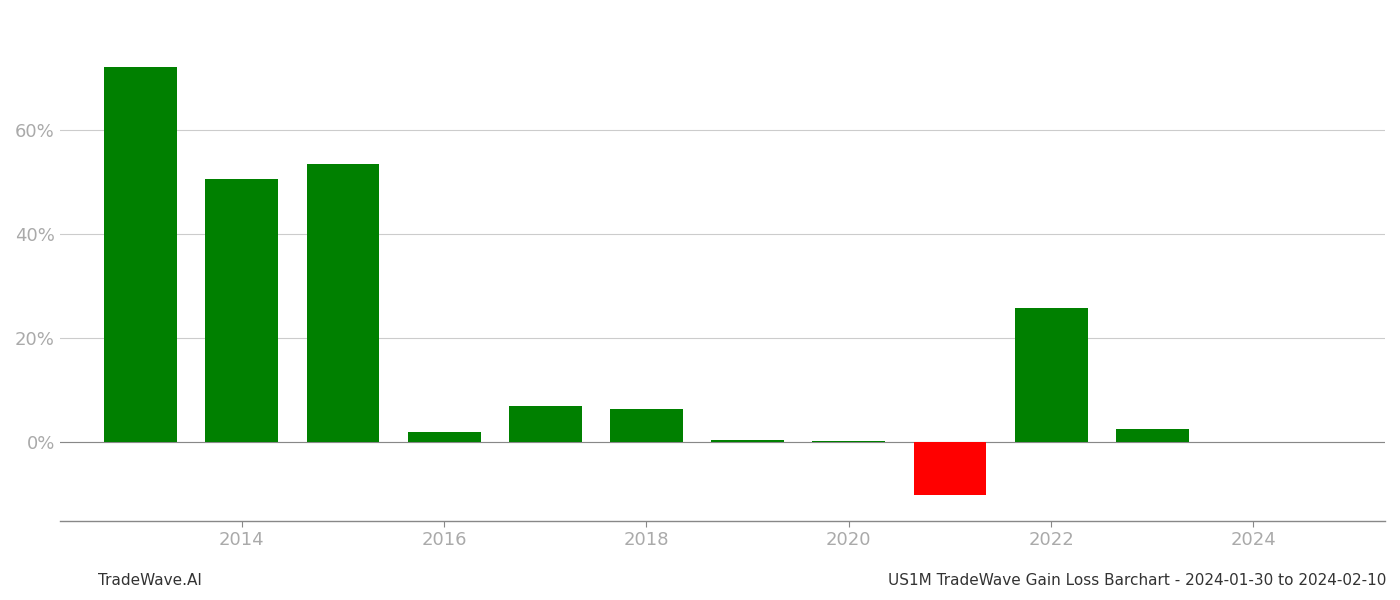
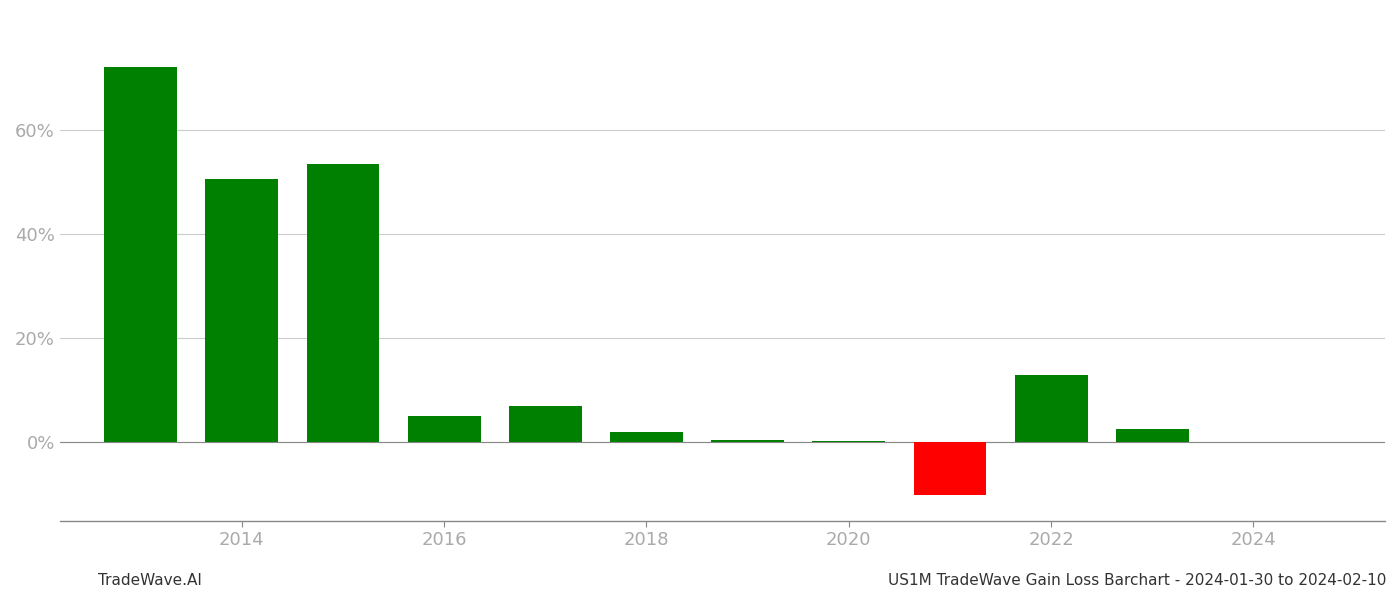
2016: 2.0% -> 5.0%
2018: 6.4% -> 2.0%
2022: 25.8% -> 13.0%
